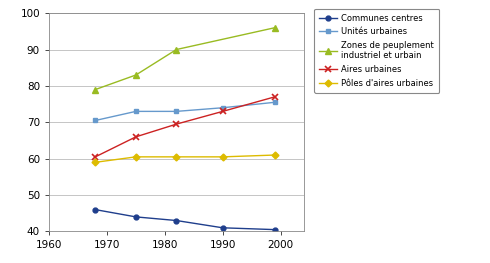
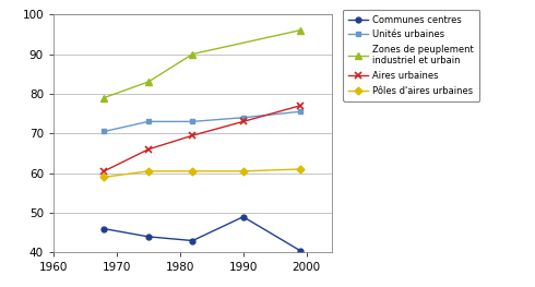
Communes centres/1990: 41.0 -> 49.0
